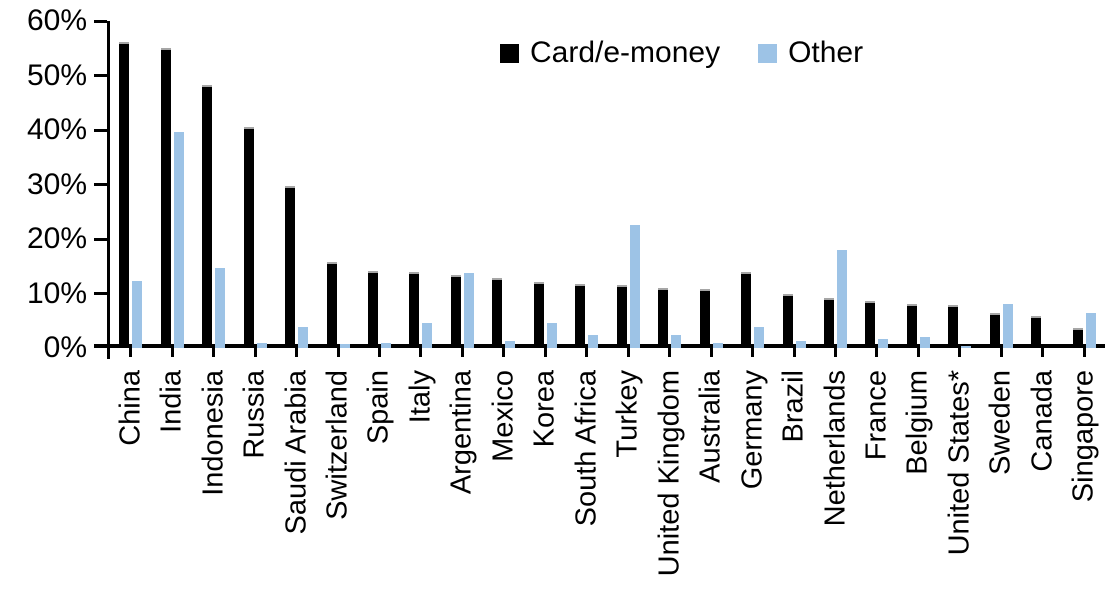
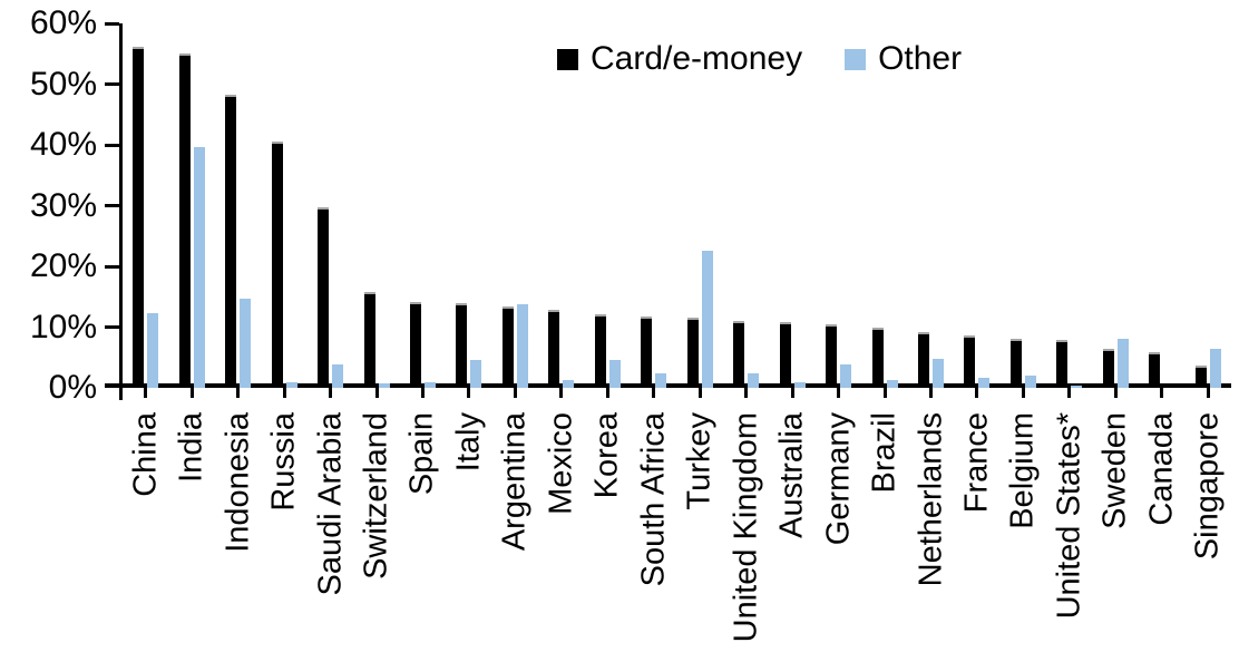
Card/e-money/Germany: 14% -> 10%
Other/Netherlands: 18% -> 5%
